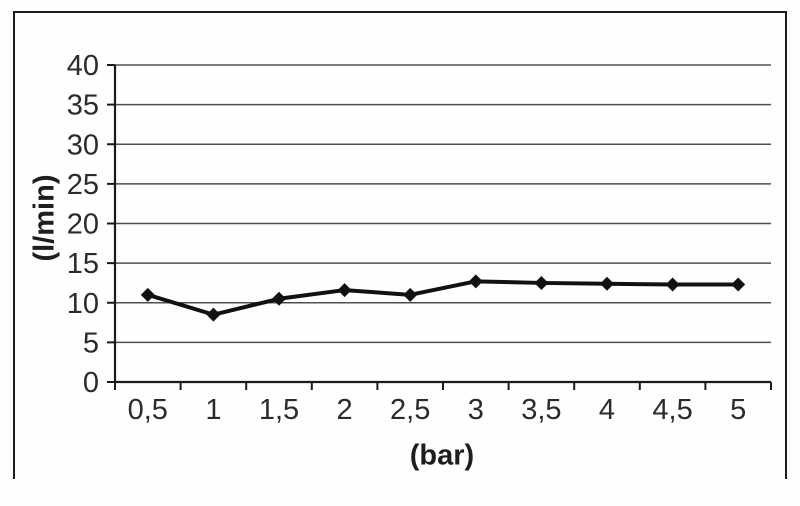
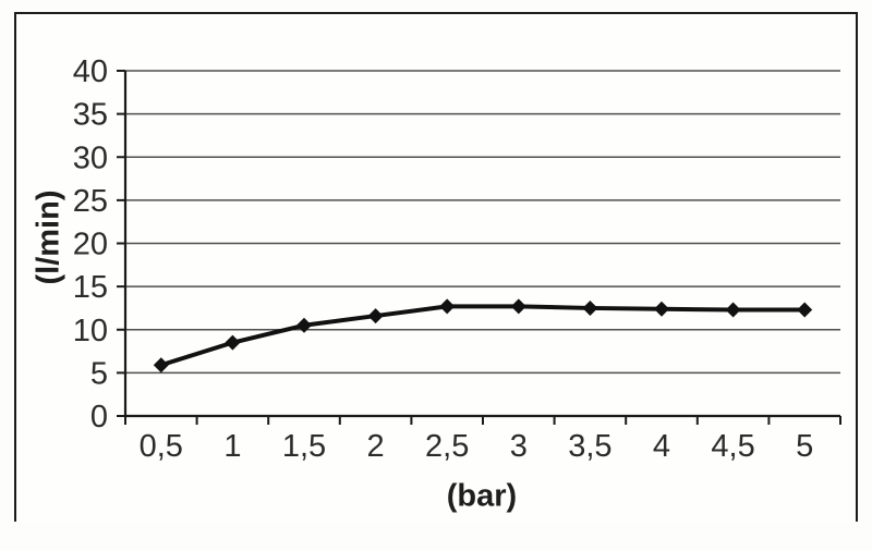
0,5: 11 -> 6
2,5: 11 -> 13
